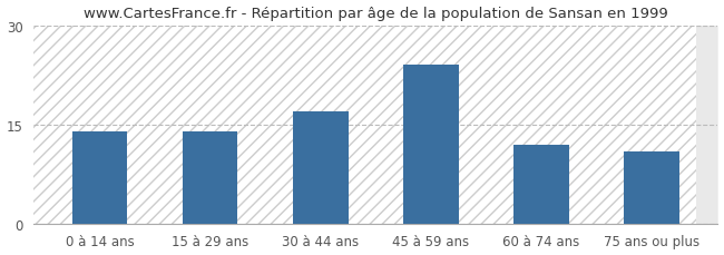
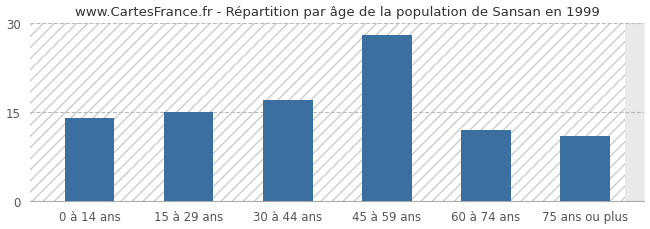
15 à 29 ans: 14 -> 15
45 à 59 ans: 24 -> 28
